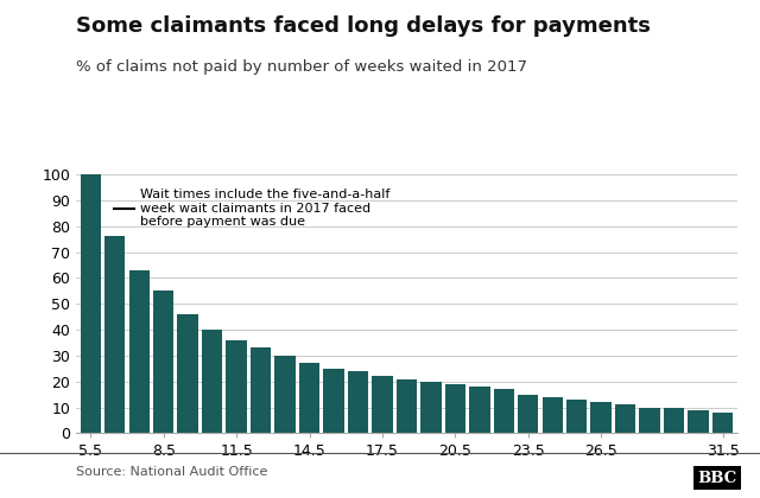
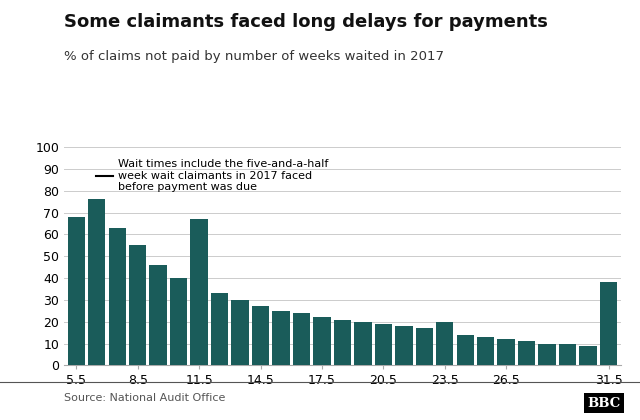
5.5: 100 -> 68
11.5: 36 -> 67
23.5: 15 -> 20
31.5: 8 -> 38
